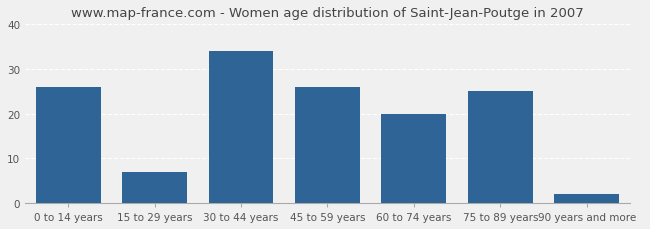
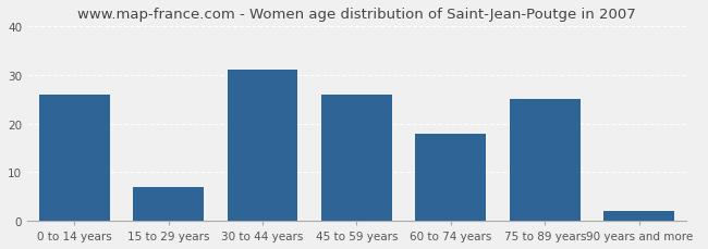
30 to 44 years: 34 -> 31
60 to 74 years: 20 -> 18
